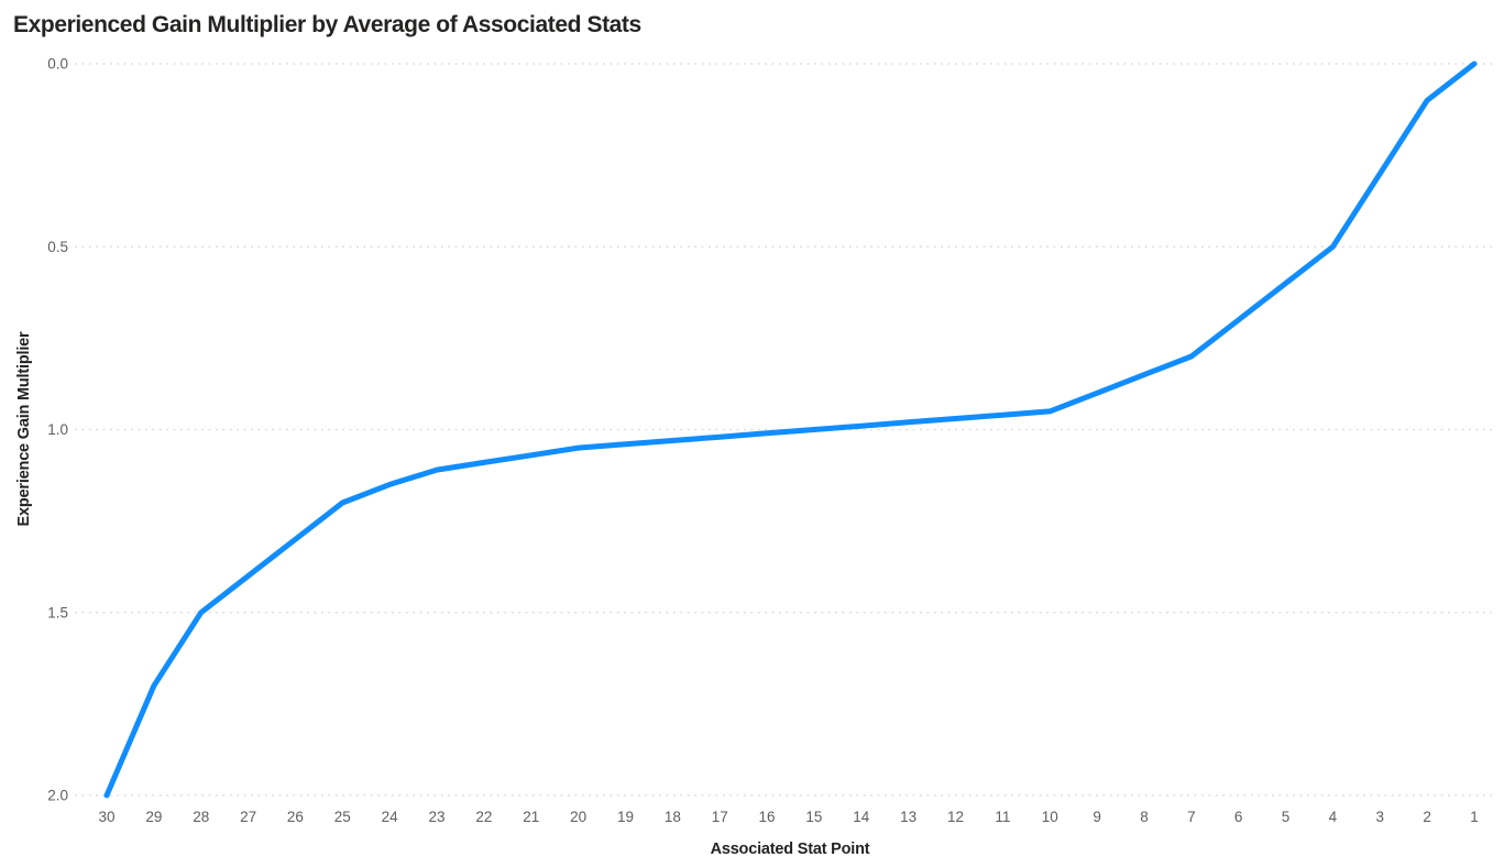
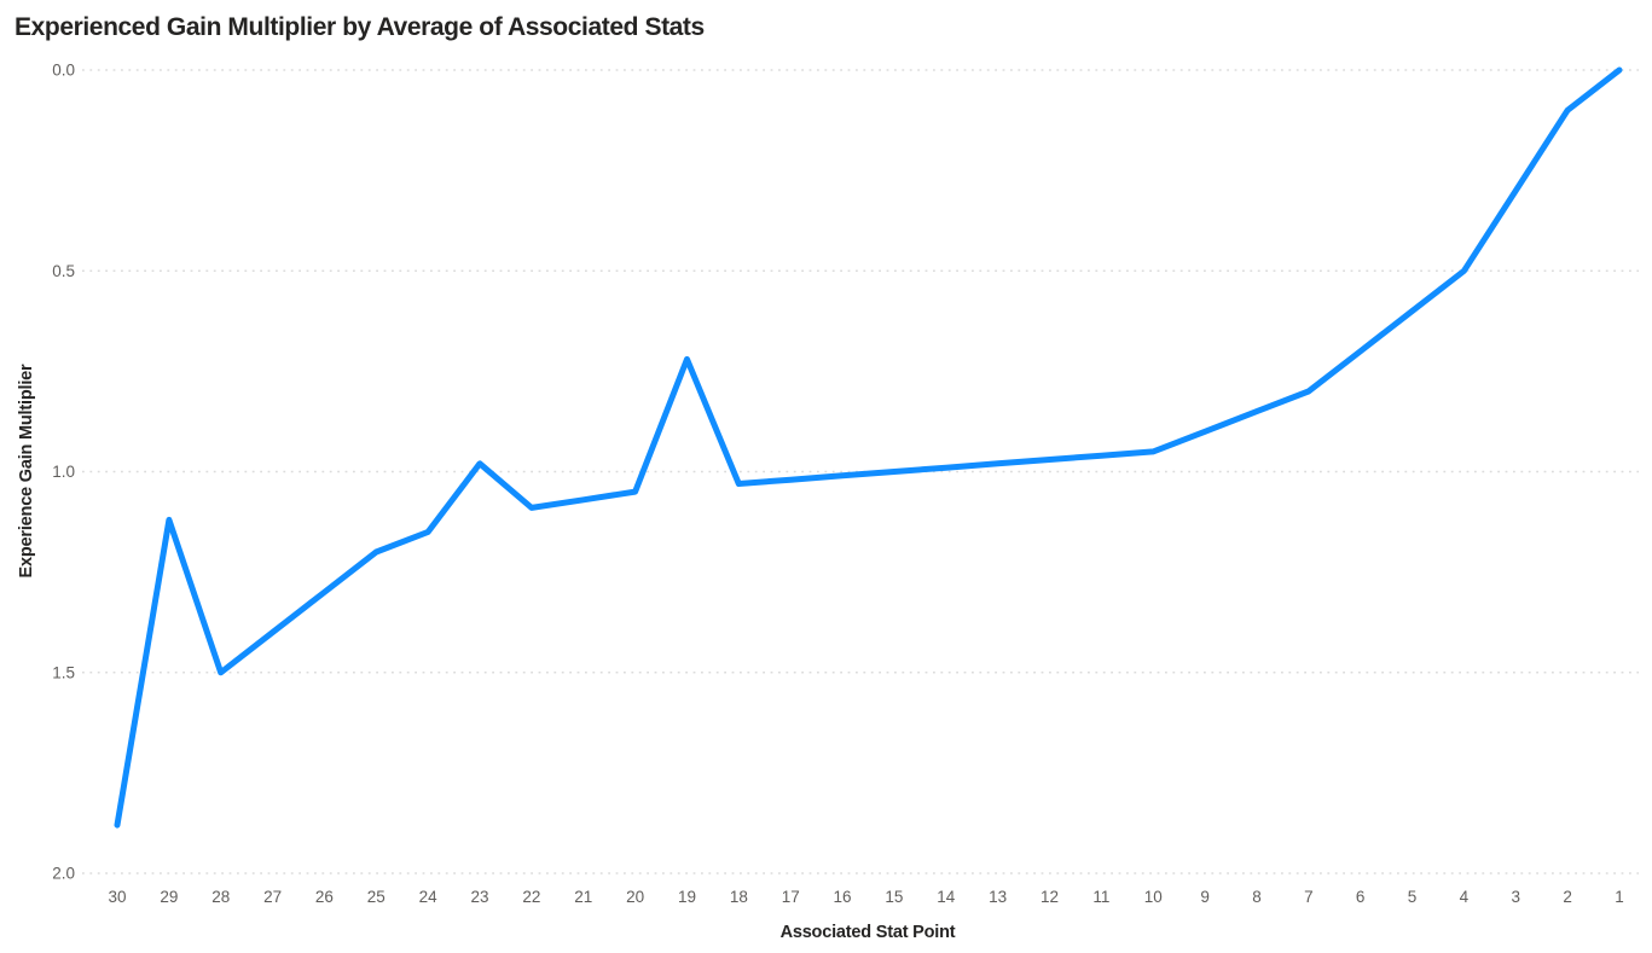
30: 2.00 -> 1.88
29: 1.70 -> 1.12
23: 1.11 -> 0.98
19: 1.04 -> 0.72
